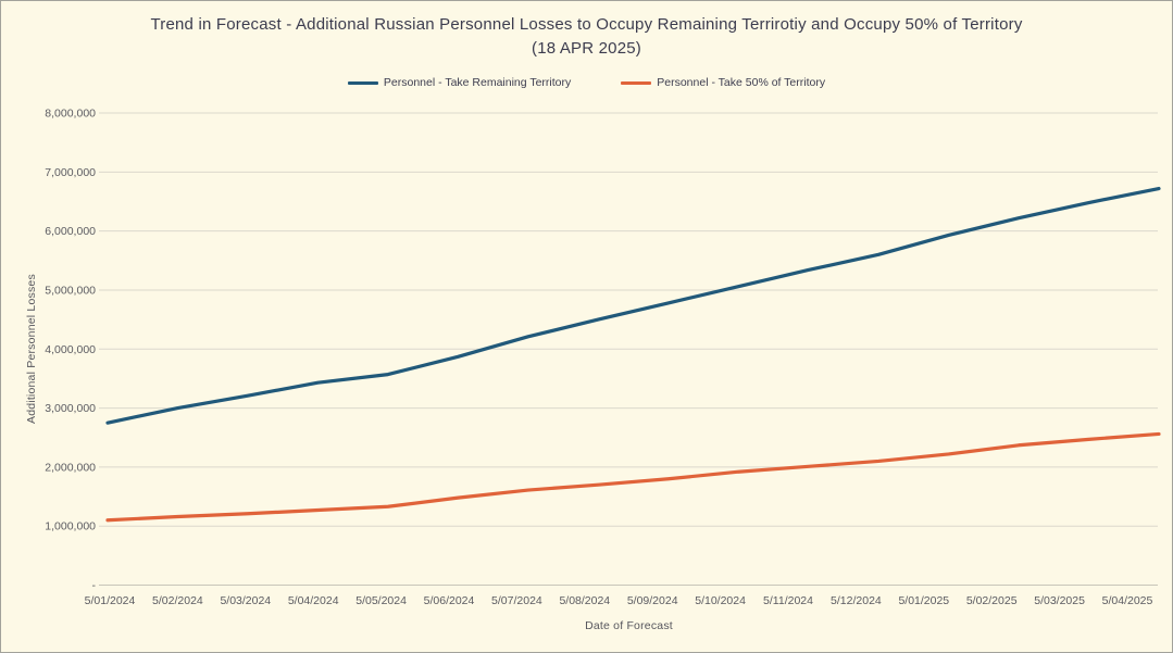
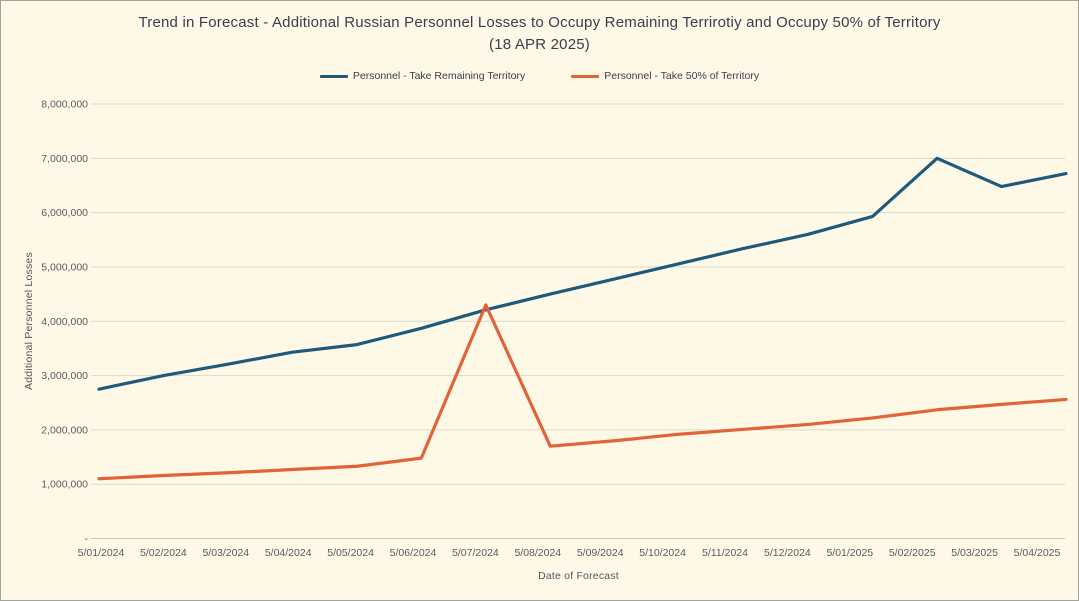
Personnel - Take 50% of Territory/5/07/2024: 1600000 -> 4300000
Personnel - Take Remaining Territory/5/02/2025: 6200000 -> 7000000
